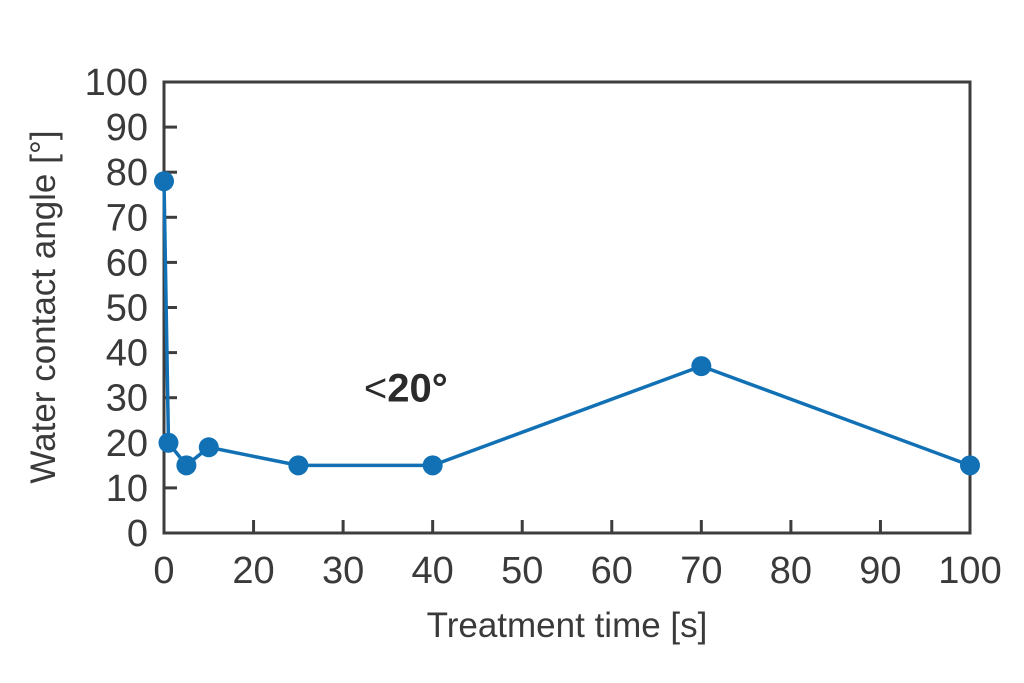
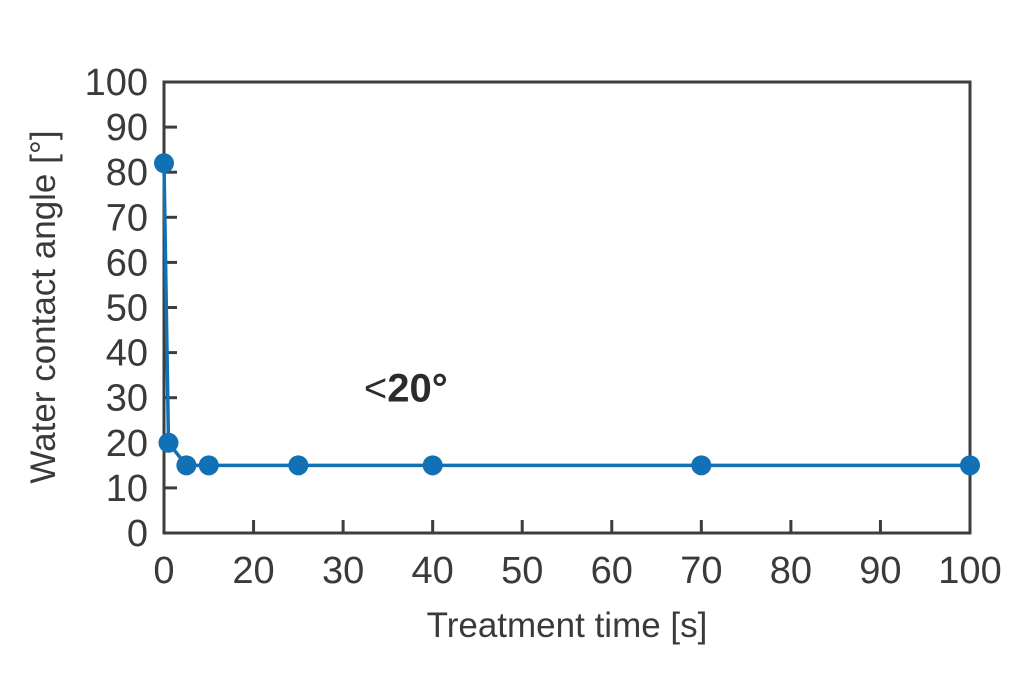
0: 78 -> 82
10: 19 -> 15
70: 37 -> 15
